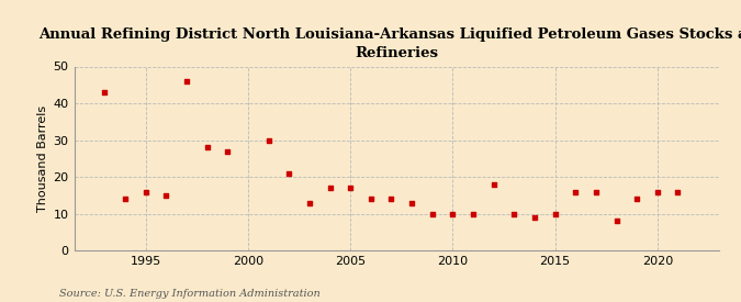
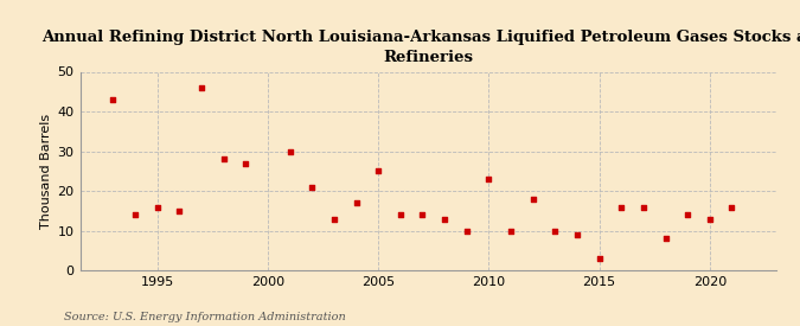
2005: 17 -> 25
2010: 10 -> 23
2015: 10 -> 3
2020: 16 -> 13
